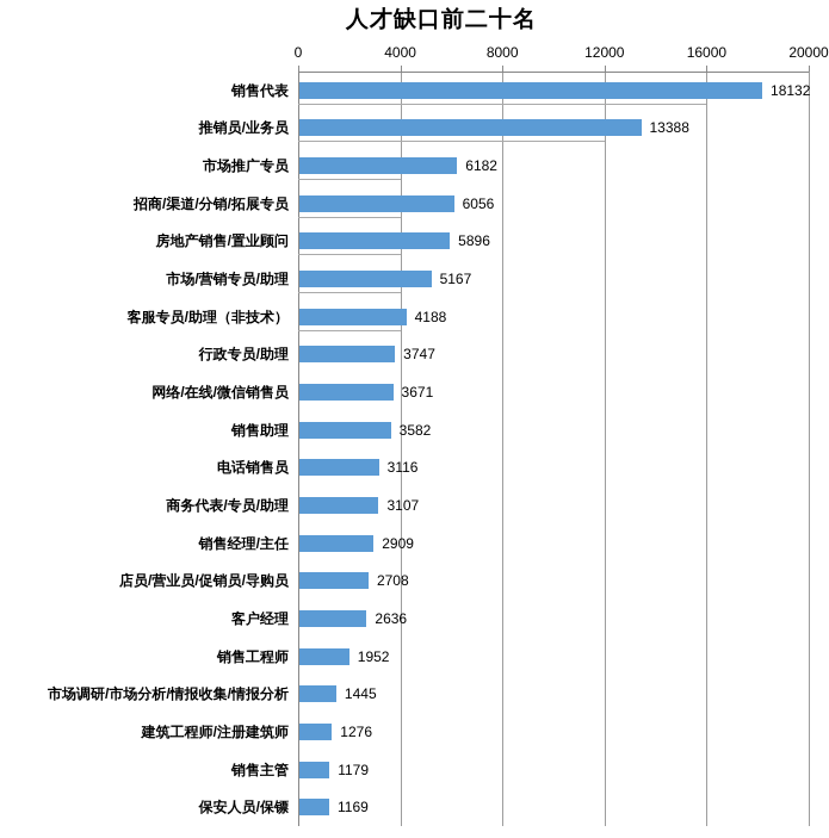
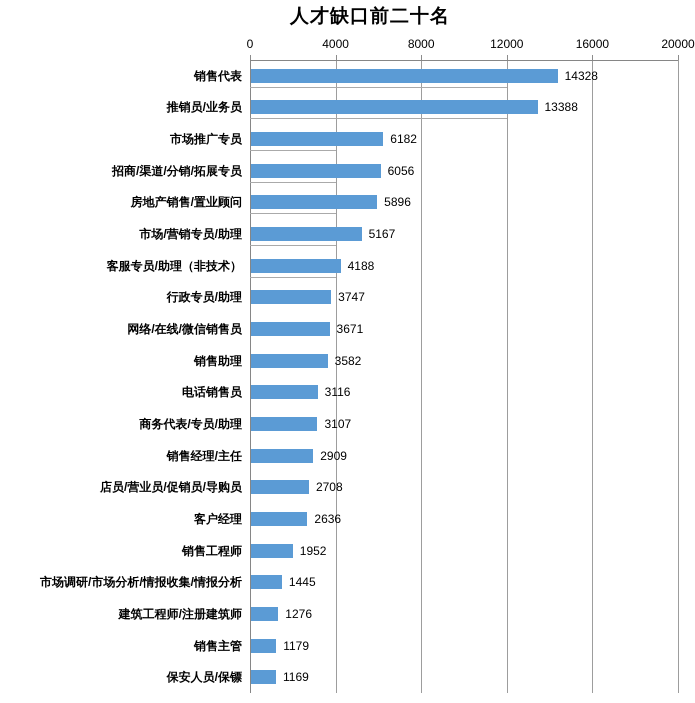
销售代表: 18132 -> 14328
